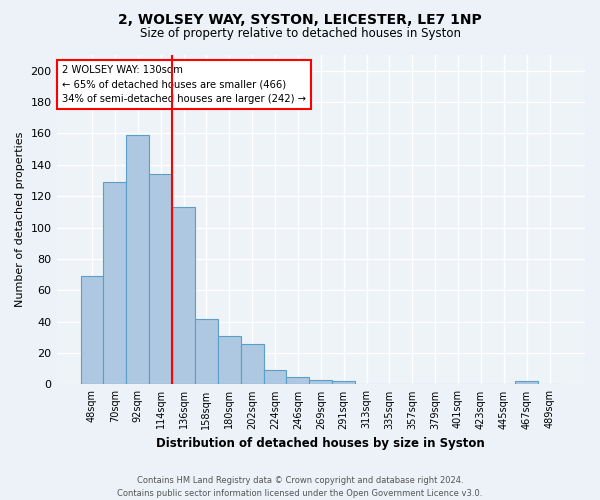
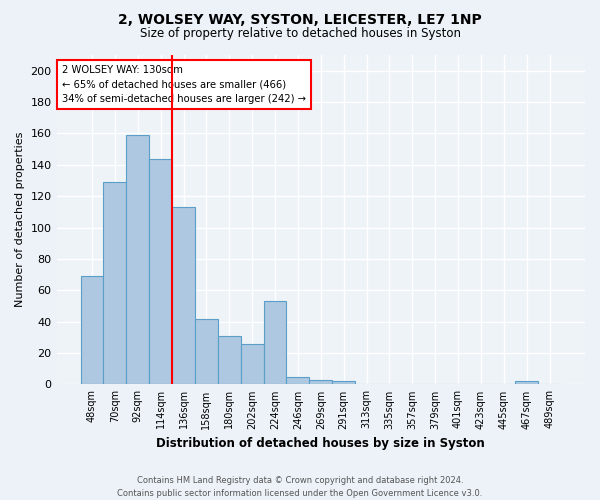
114sqm: 134 -> 144
224sqm: 9 -> 53
